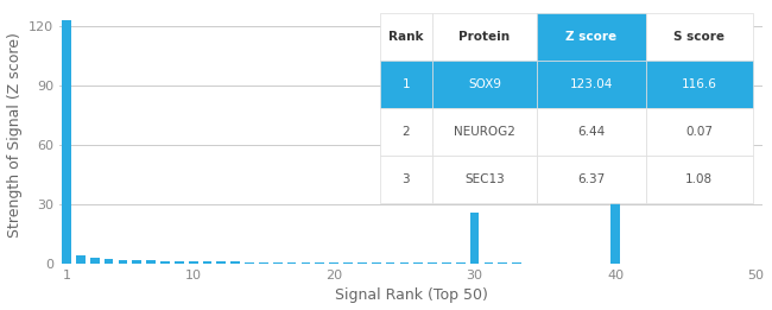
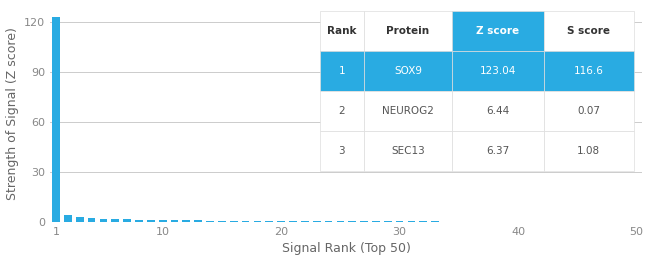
30: 26 -> 0
40: 33 -> 0
